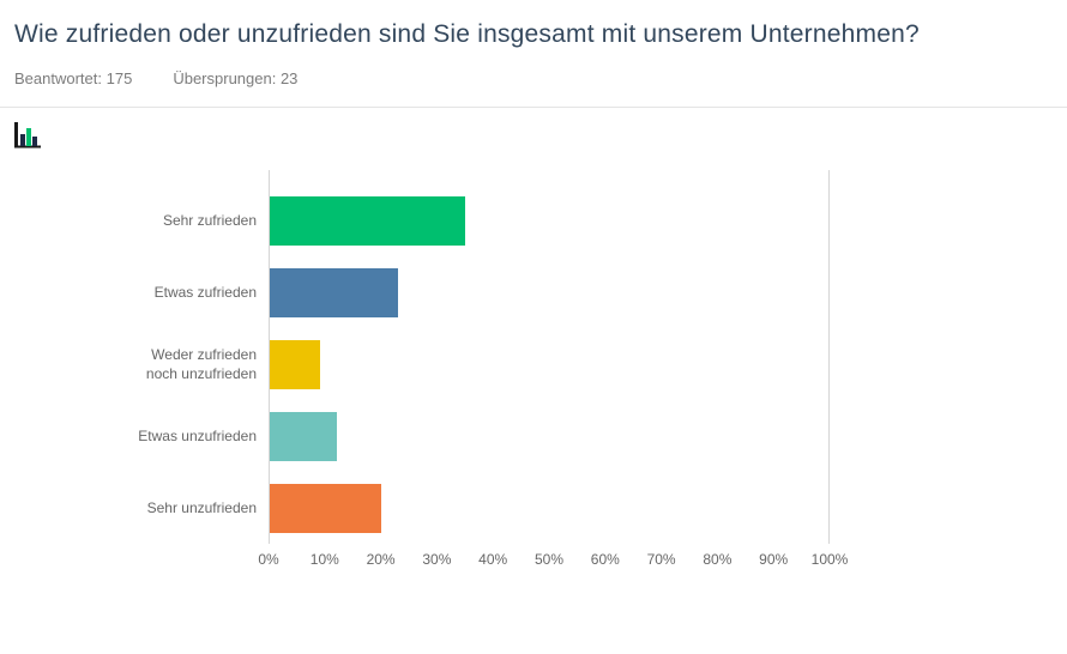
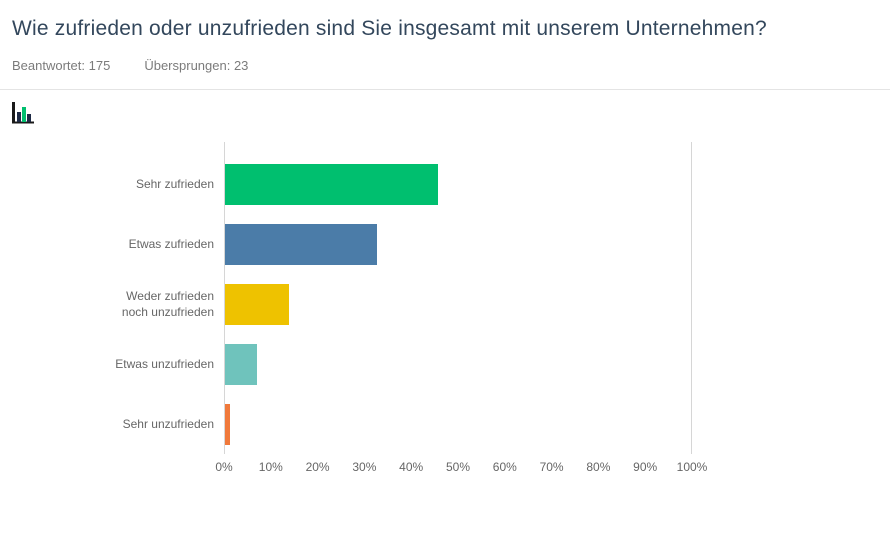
Sehr zufrieden: 35% -> 46%
Etwas zufrieden: 23% -> 33%
Weder zufrieden noch unzufrieden: 9% -> 14%
Etwas unzufrieden: 12% -> 7%
Sehr unzufrieden: 20% -> 1%
